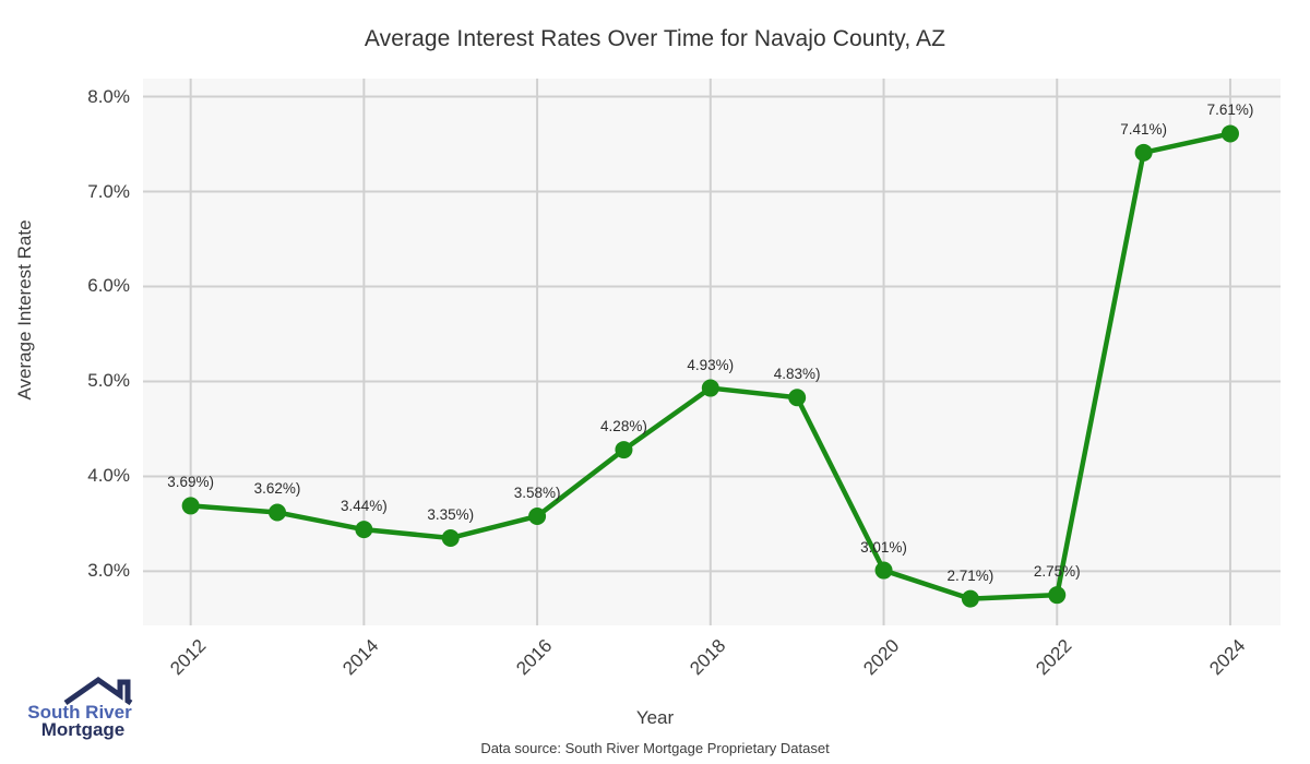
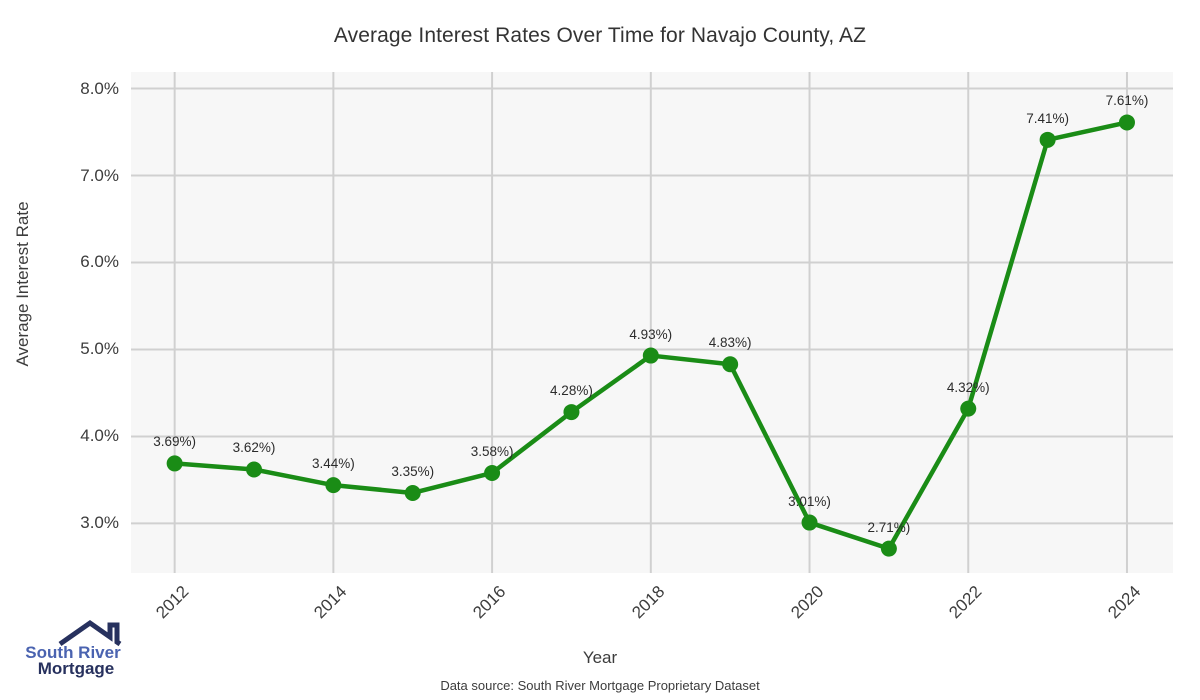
2022: 2.75% -> 4.32%
